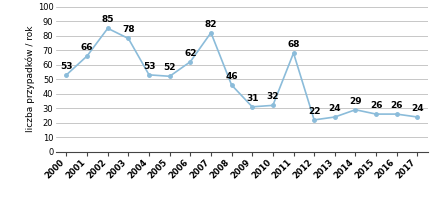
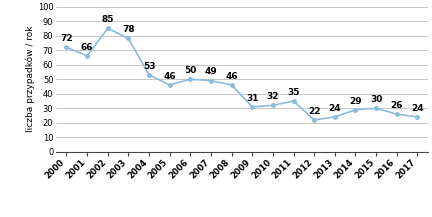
2000: 53 -> 72
2005: 52 -> 46
2006: 62 -> 50
2007: 82 -> 49
2011: 68 -> 35
2015: 26 -> 30
